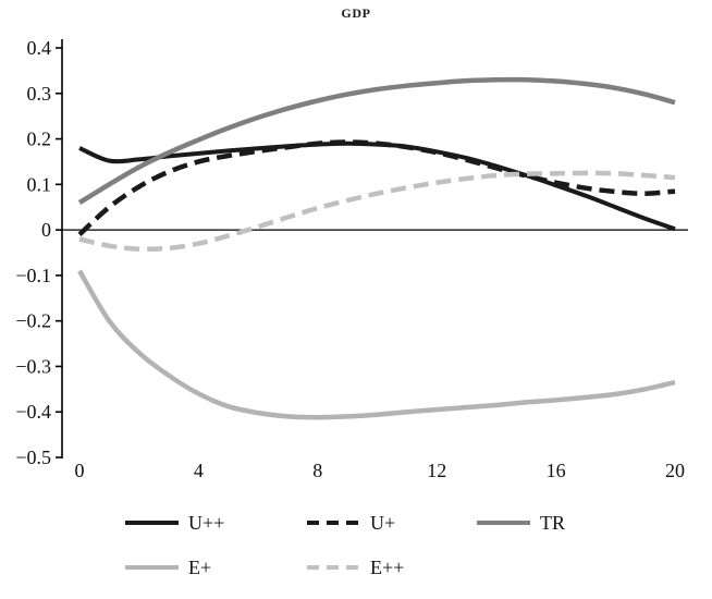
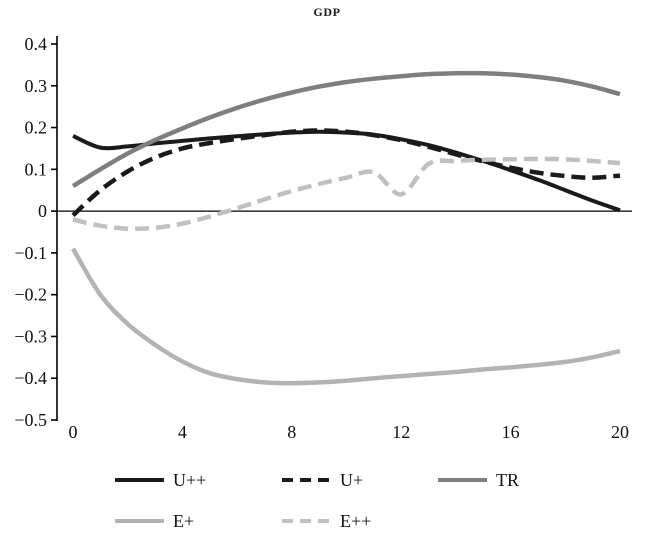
E++/12: 0.10 -> 0.04
